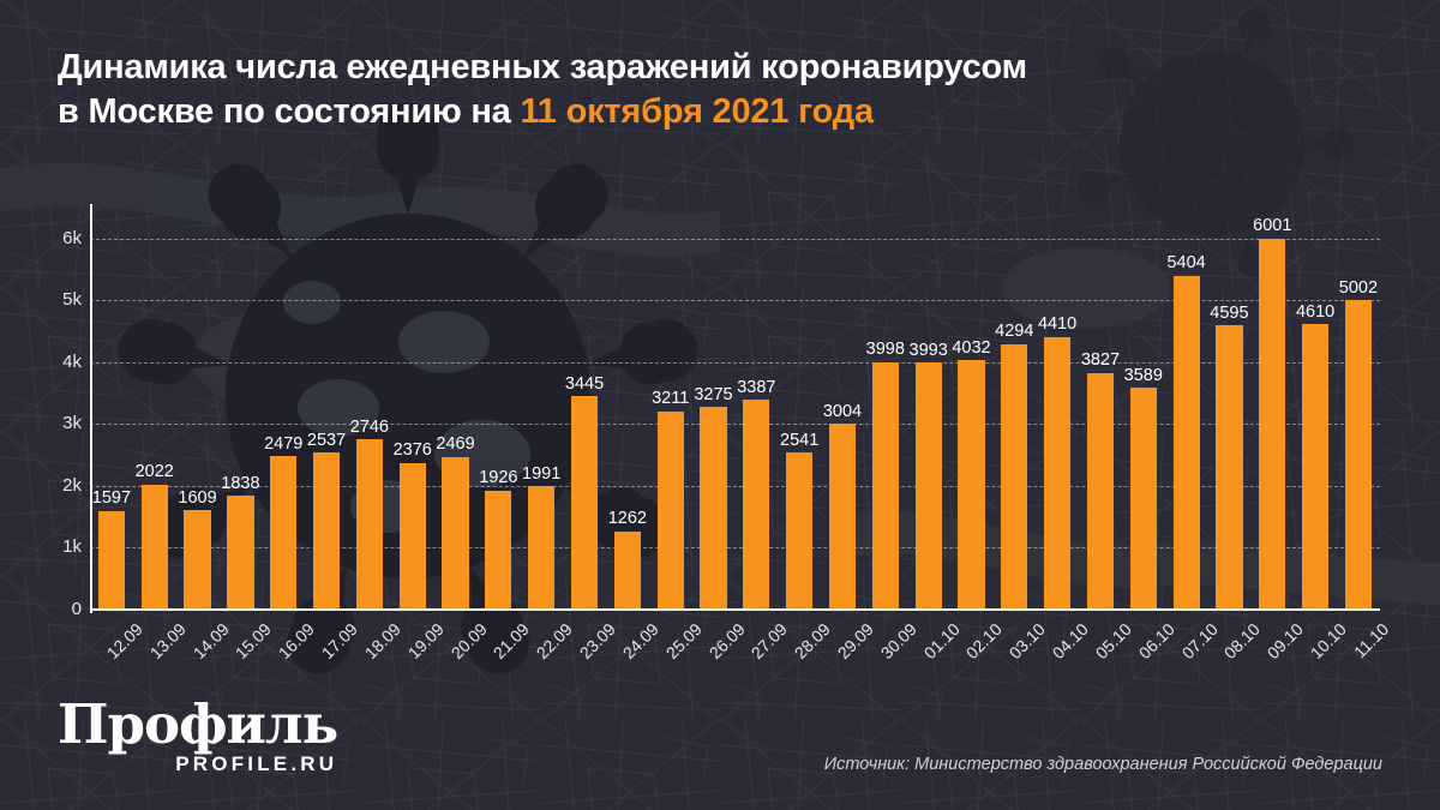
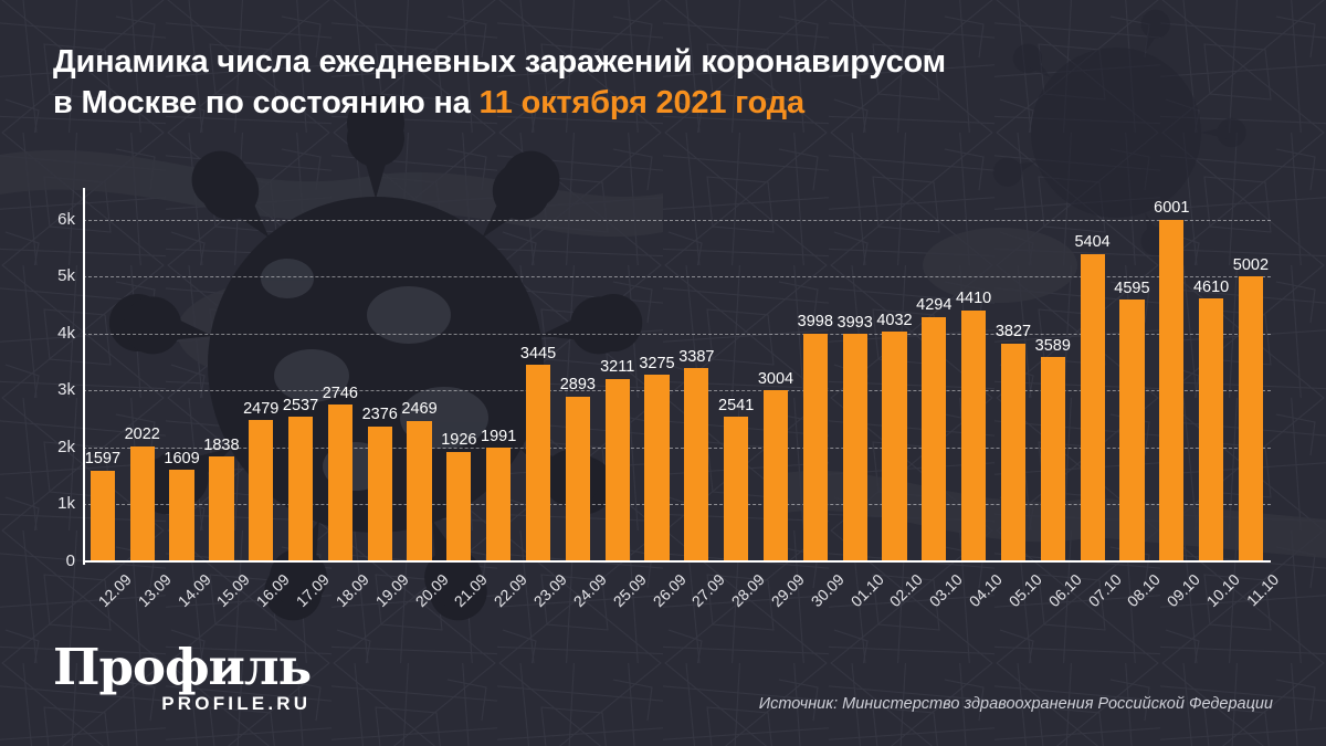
24.09: 1262 -> 2893
